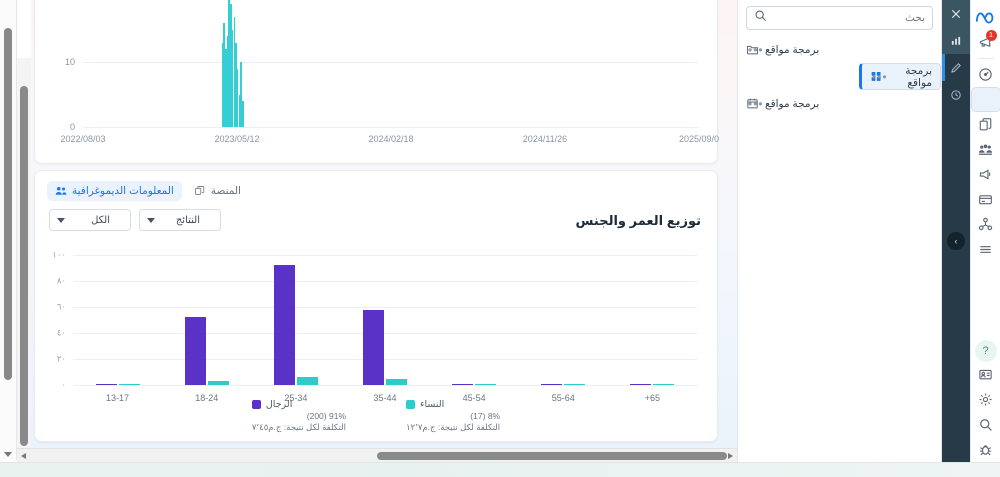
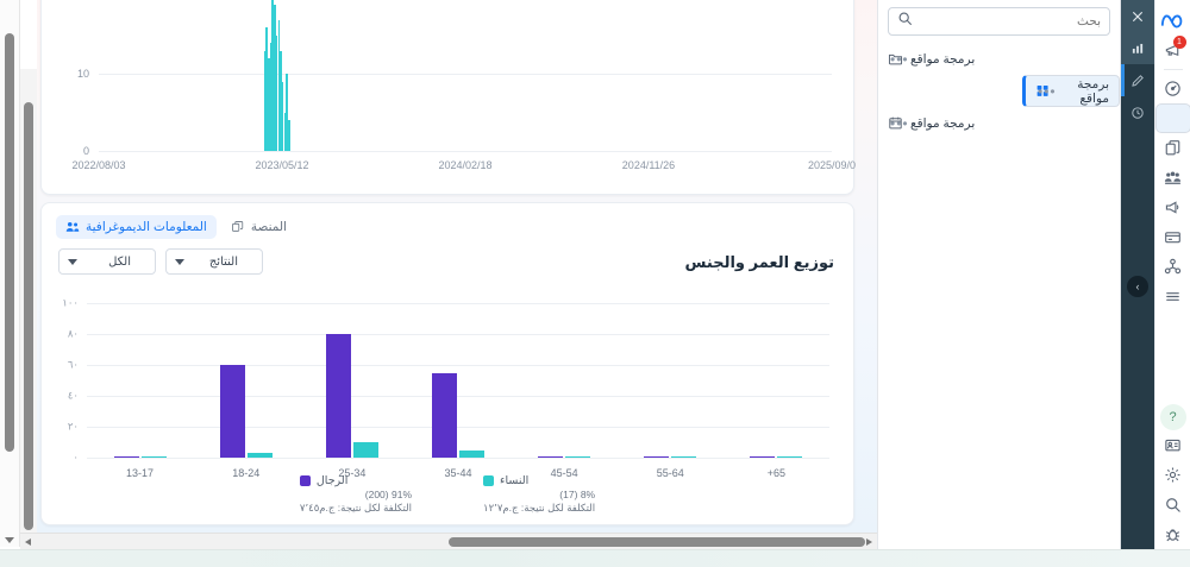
الرجال/18-24: 52 -> 60
الرجال/25-34: 92 -> 80
النساء/25-34: 6 -> 10
الرجال/35-44: 58 -> 55
